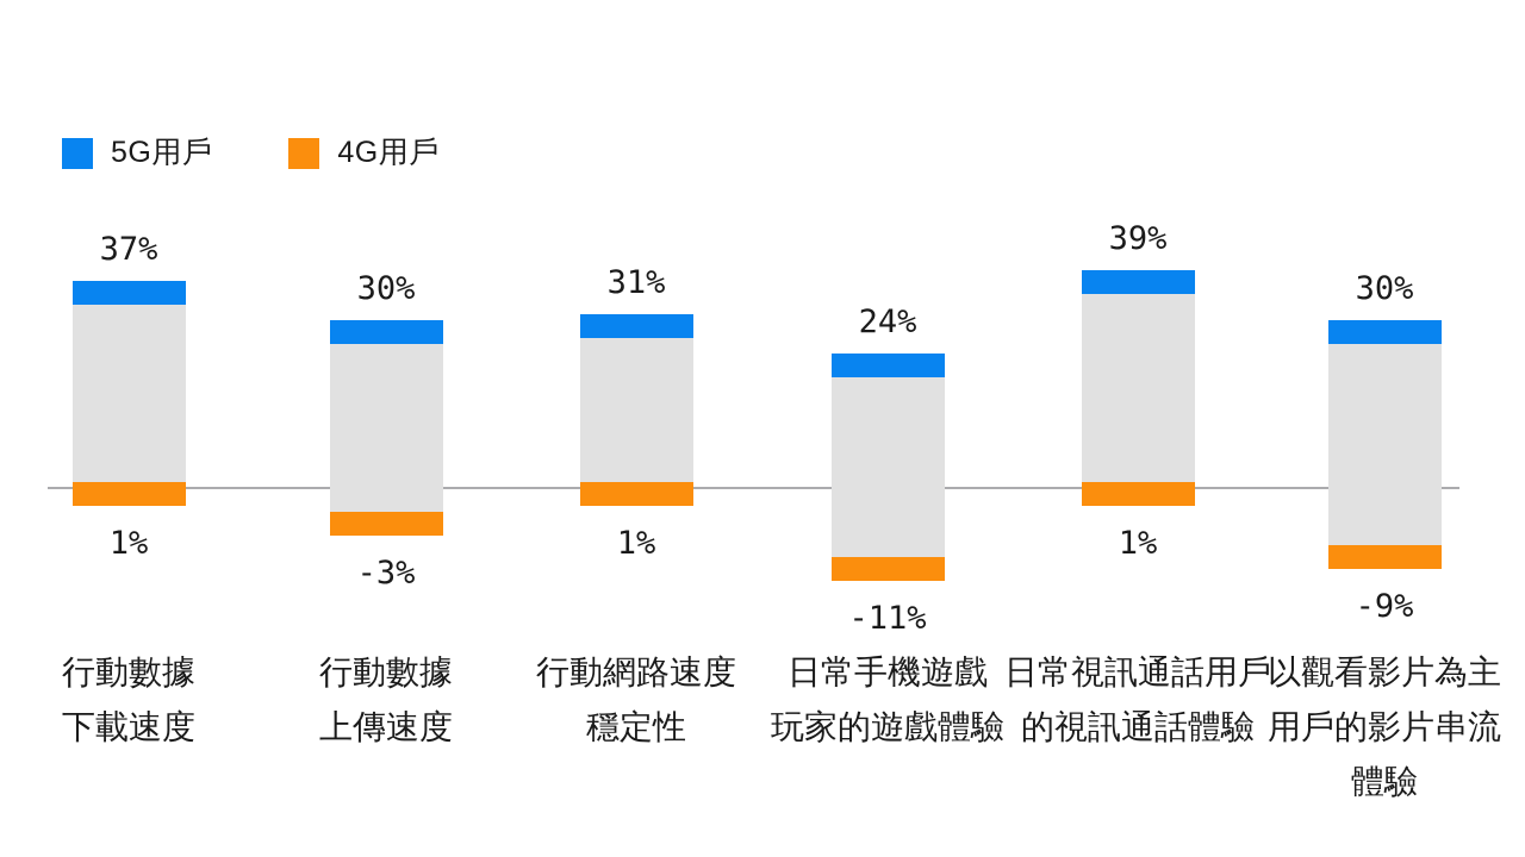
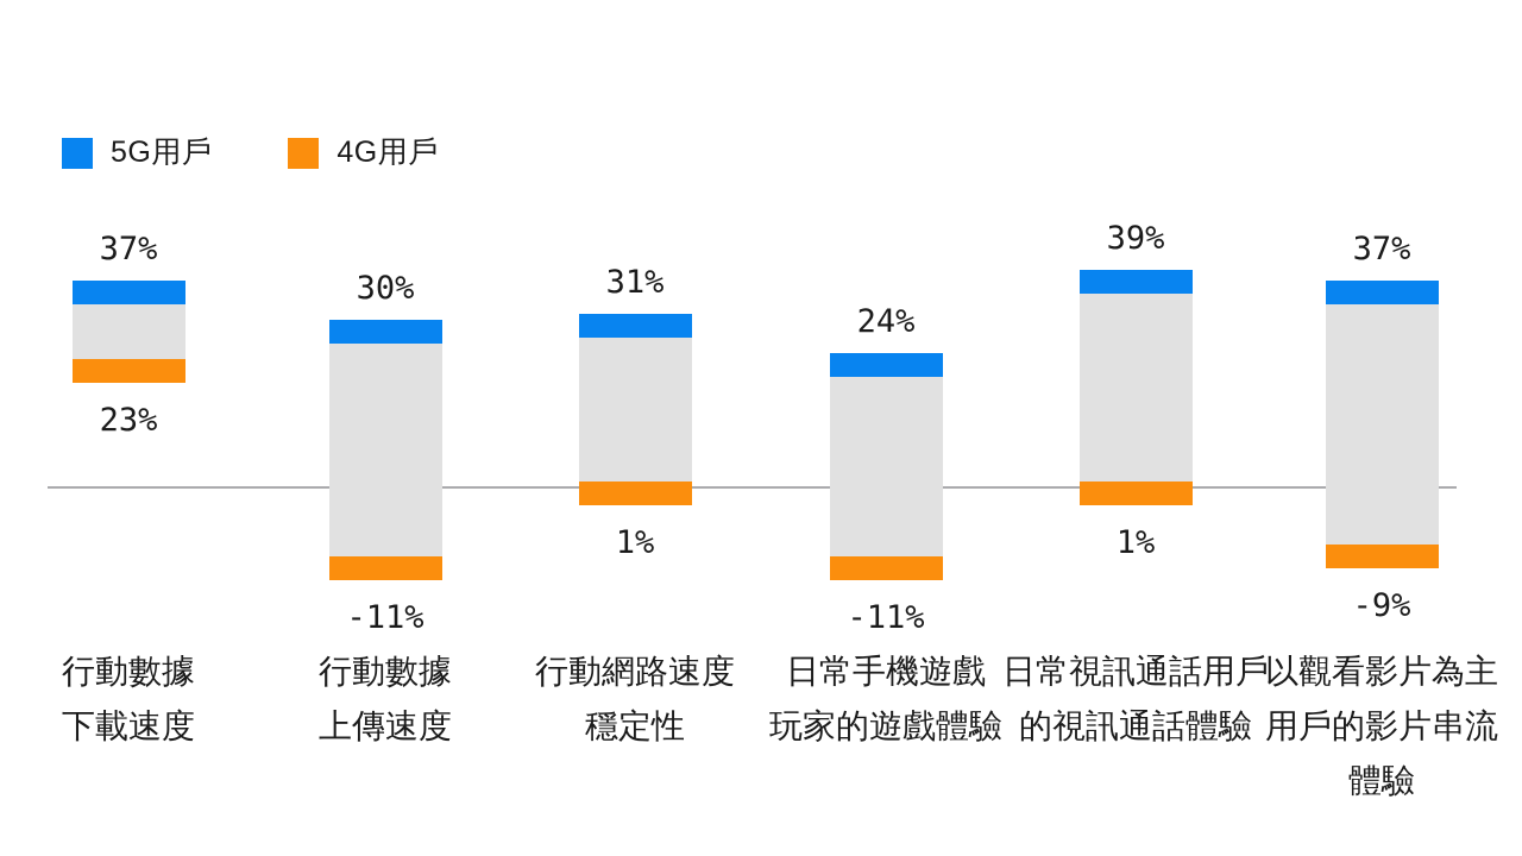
4G用戶/行動數據 下載速度: 1% -> 23%
4G用戶/行動數據 上傳速度: -3% -> -11%
5G用戶/以觀看影片為主 用戶的影片串流 體驗: 30% -> 37%
